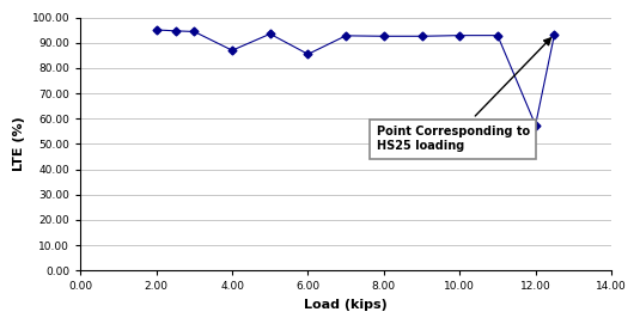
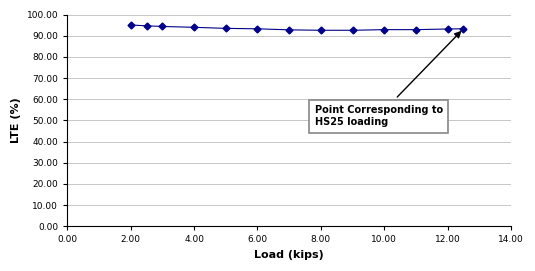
4.00: 87.0 -> 94.0
6.00: 85.5 -> 93.3
12.00: 57.5 -> 93.2
